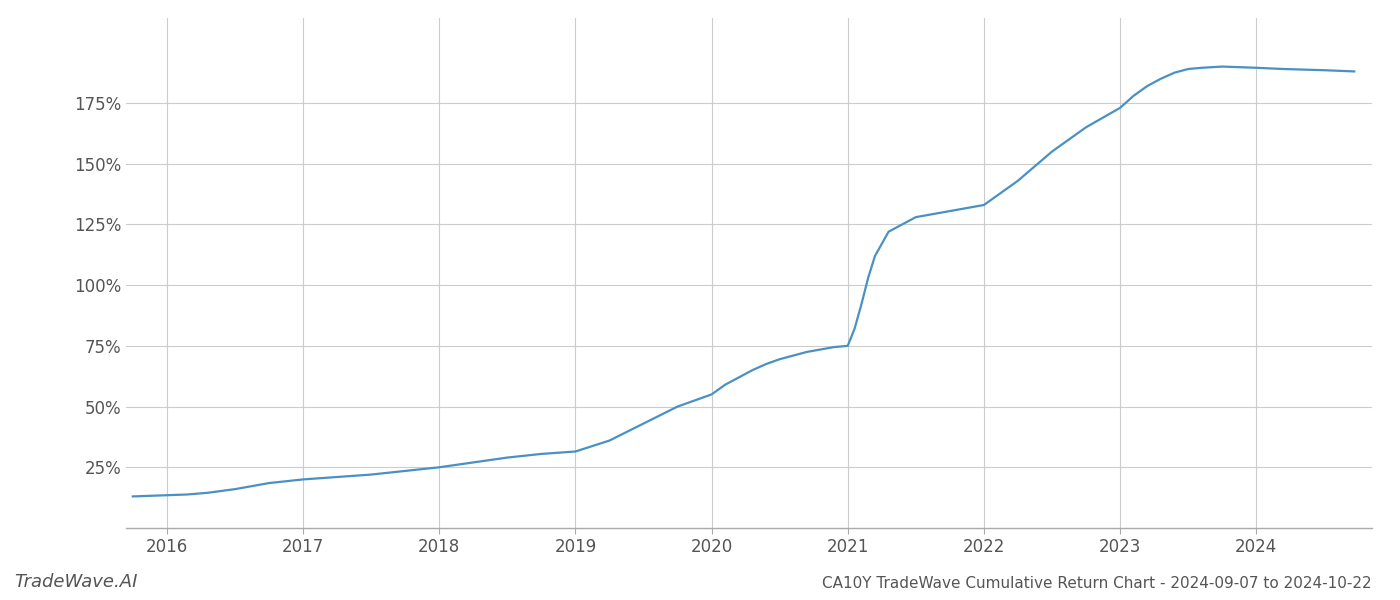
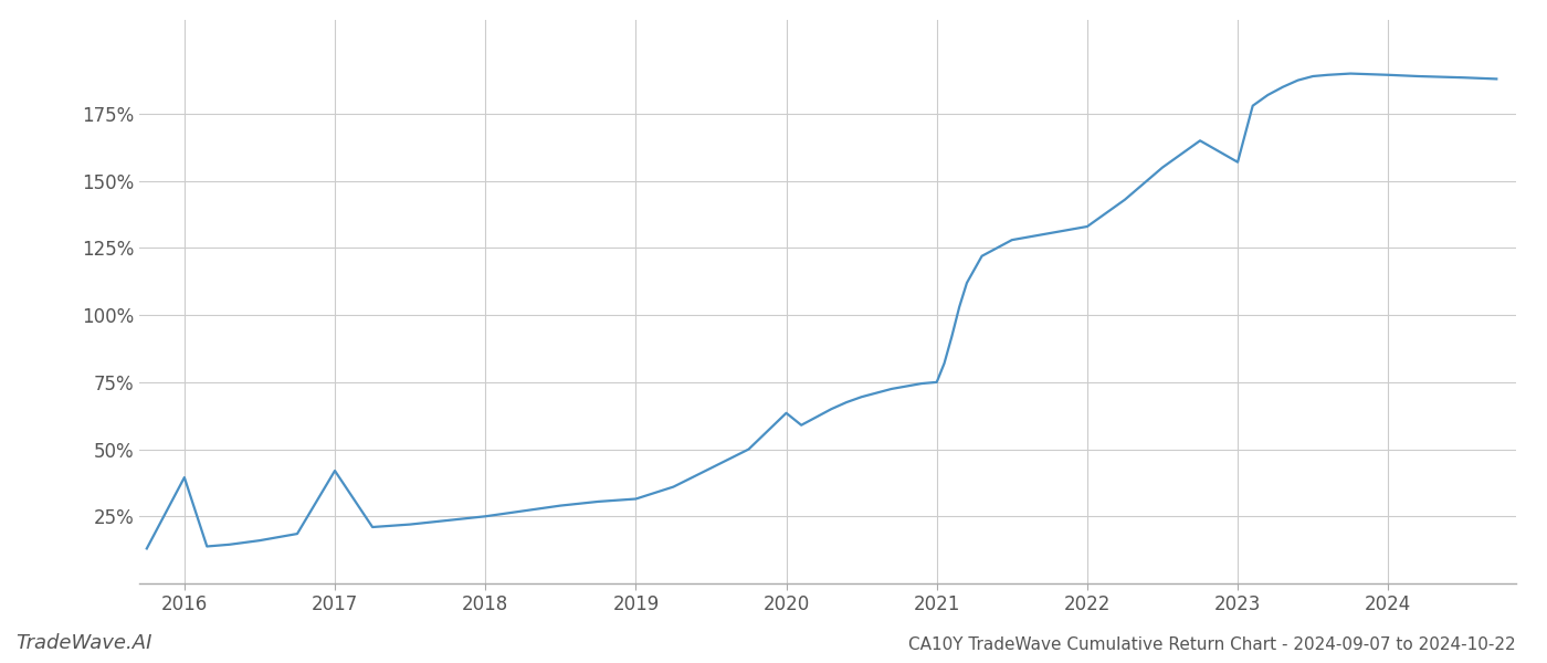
2016: 13.5% -> 39.5%
2017: 20.0% -> 42.0%
2020: 55.0% -> 63.5%
2023: 173.0% -> 157.0%
